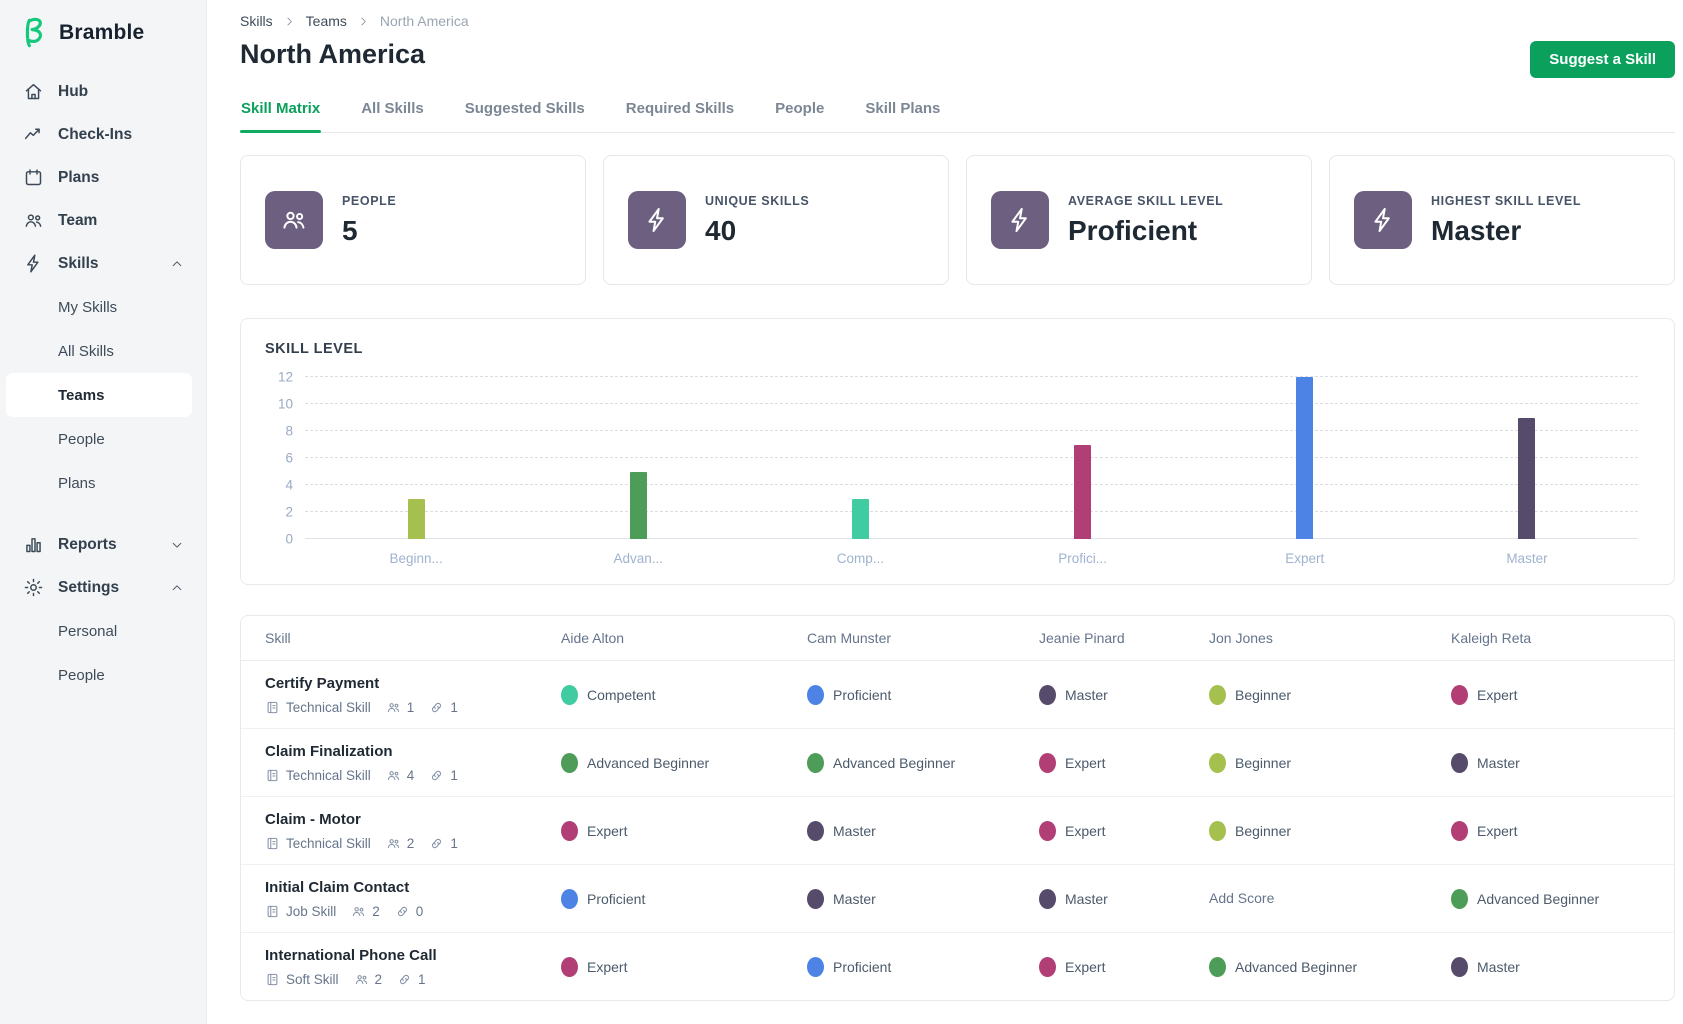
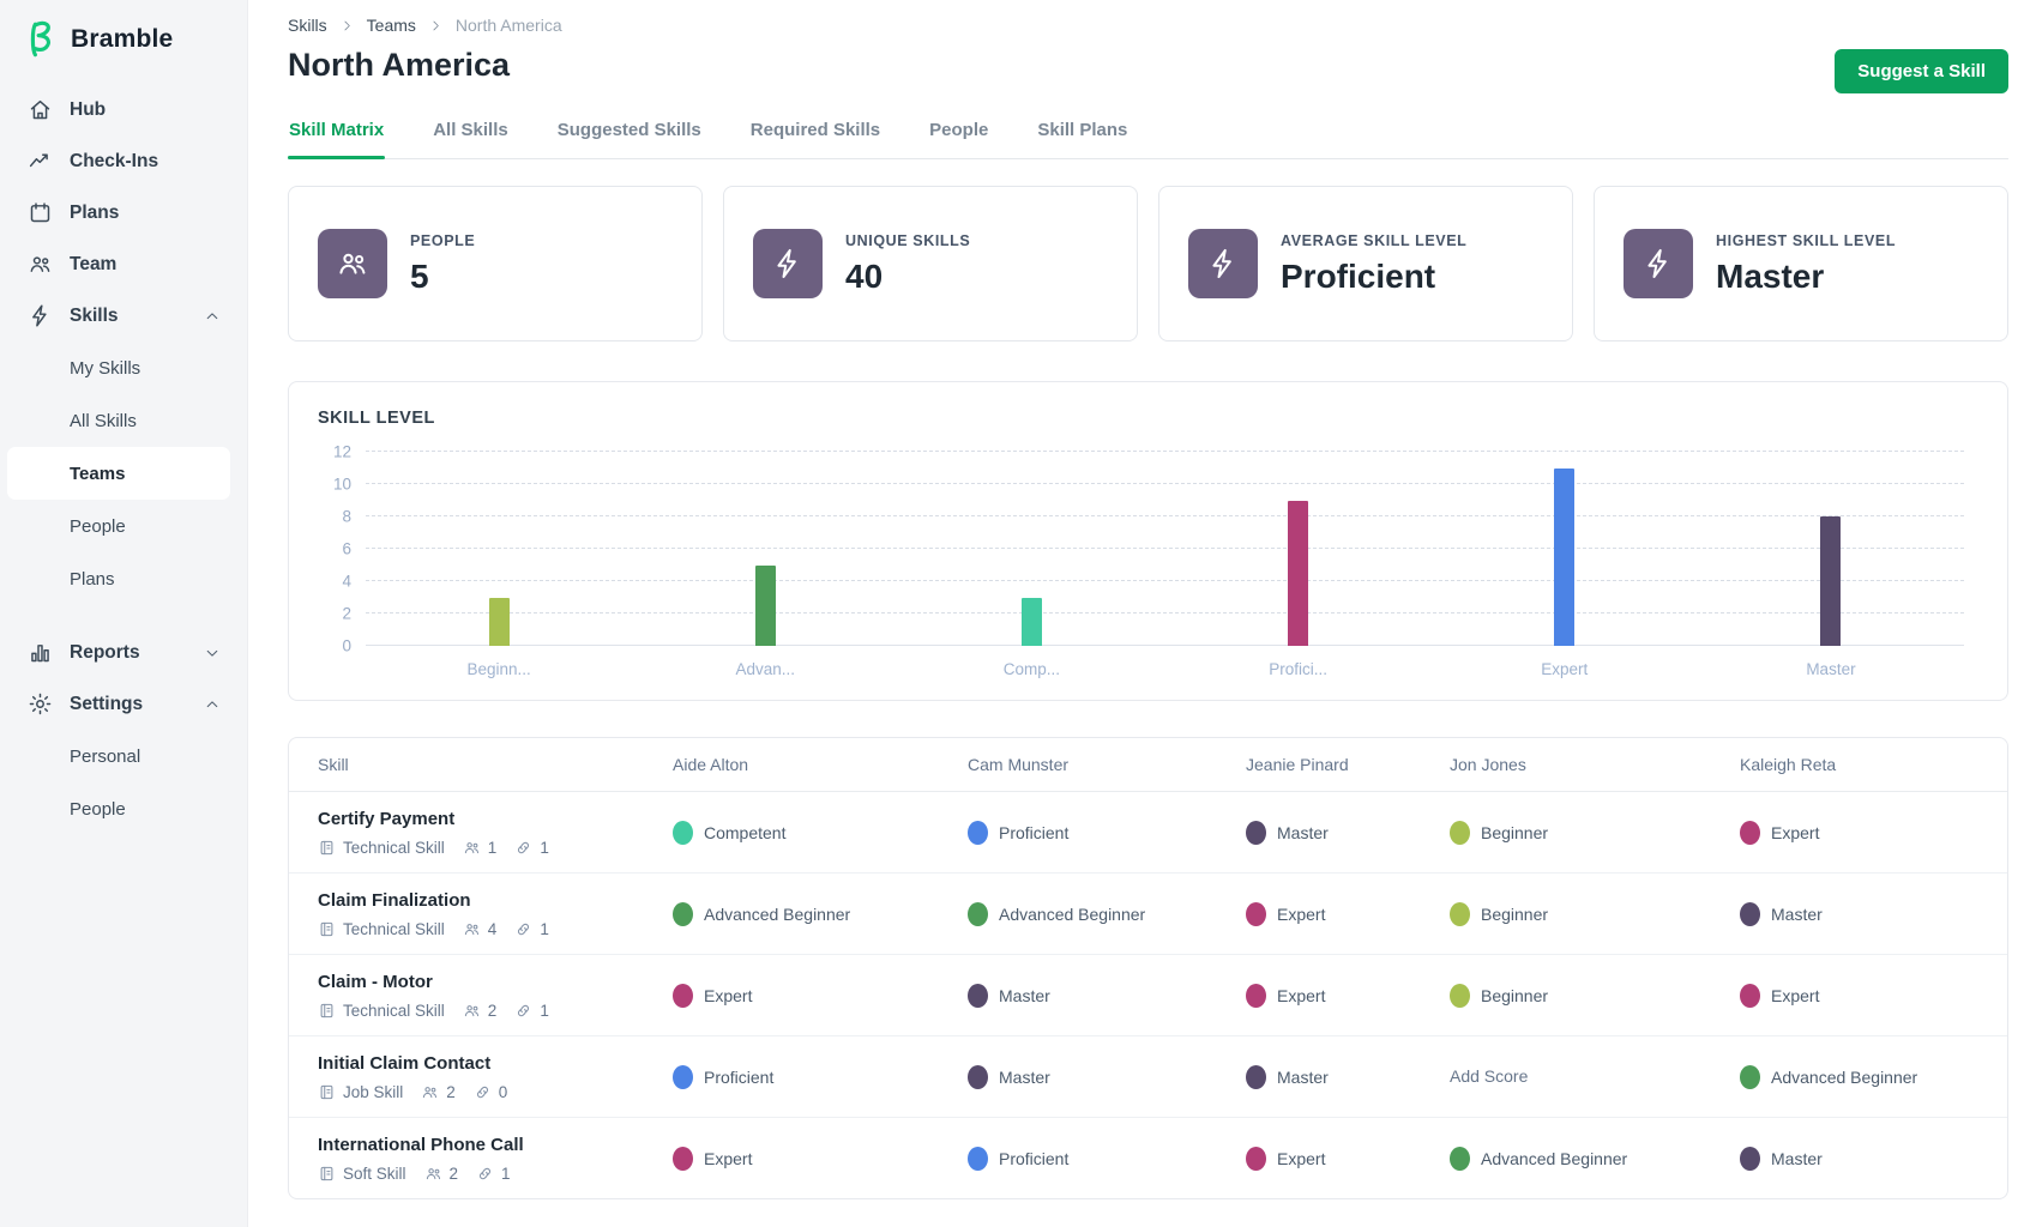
Proficient: 7 -> 9
Expert: 12 -> 11
Master: 9 -> 8
